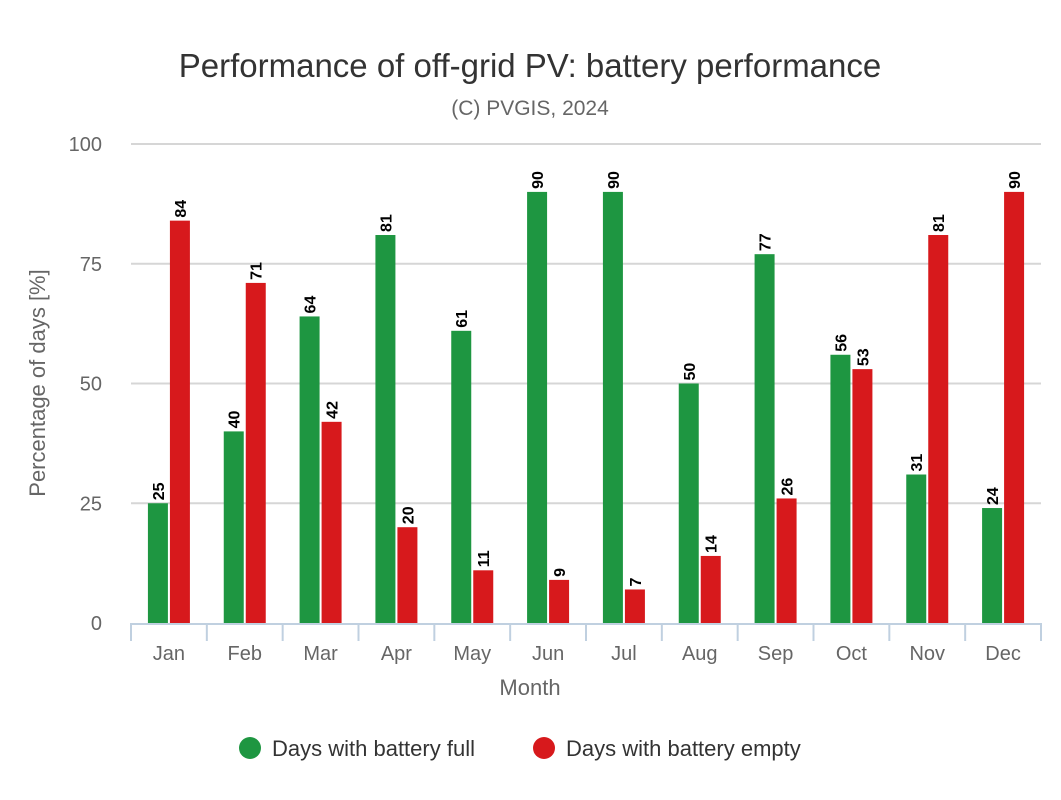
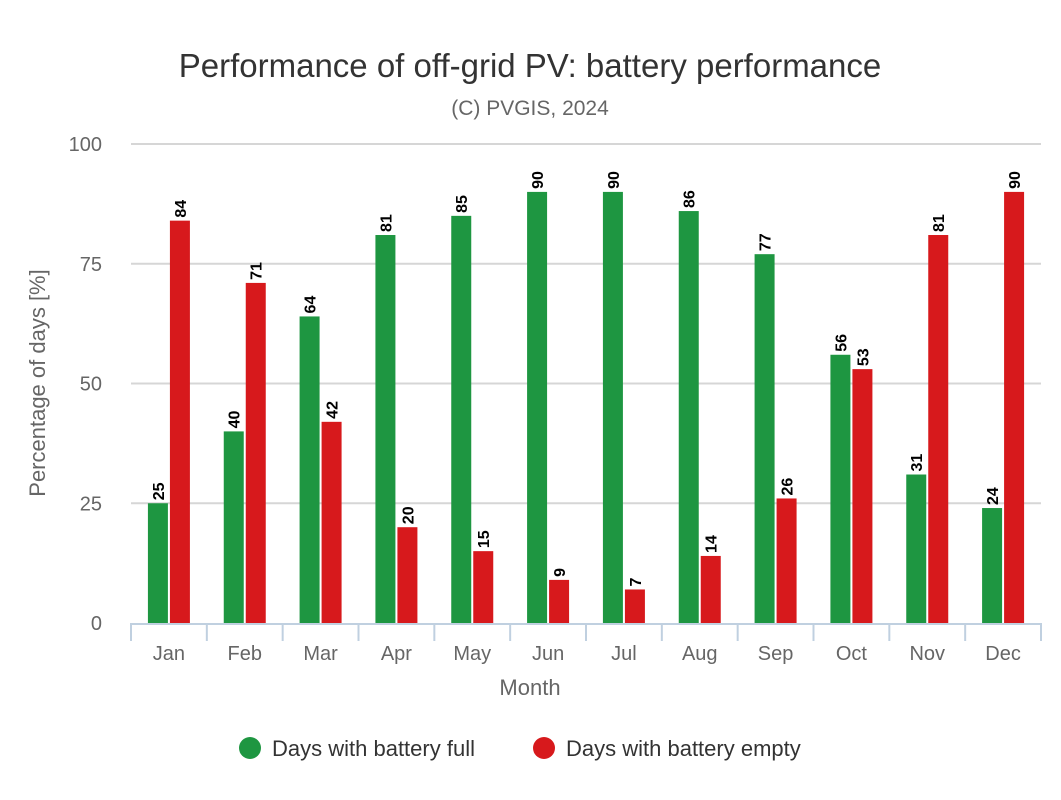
Days with battery full/May: 61 -> 85
Days with battery empty/May: 11 -> 15
Days with battery full/Aug: 50 -> 86
